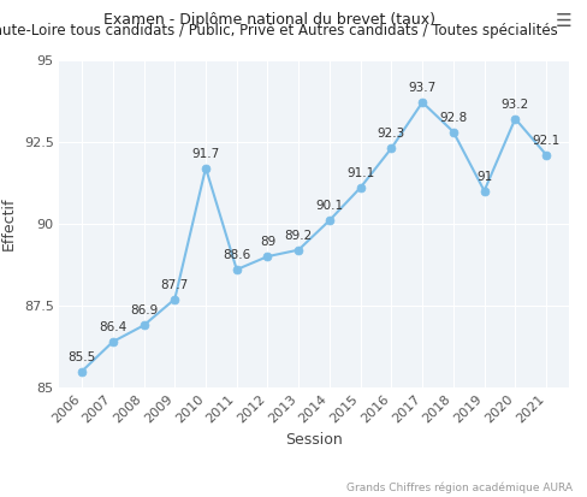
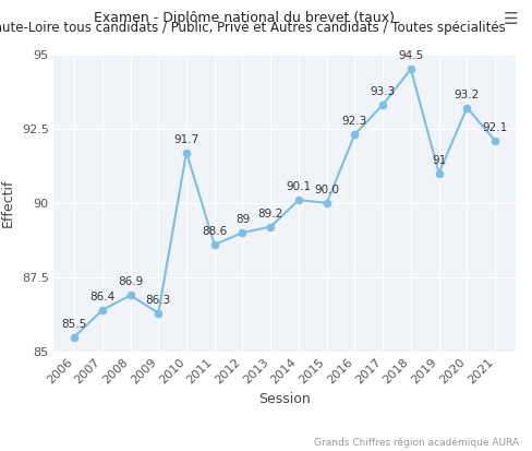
2009: 87.7 -> 86.3
2015: 91.1 -> 90.0
2017: 93.7 -> 93.3
2018: 92.8 -> 94.5
